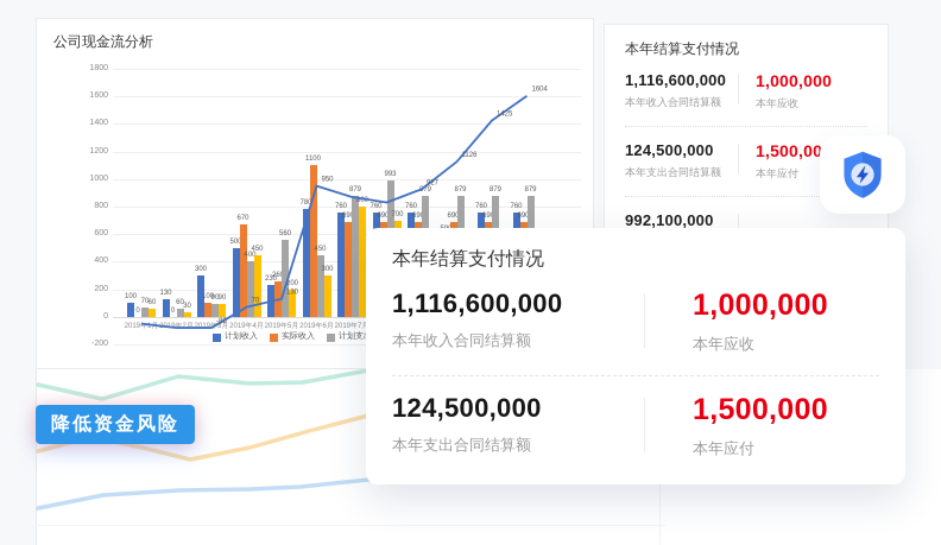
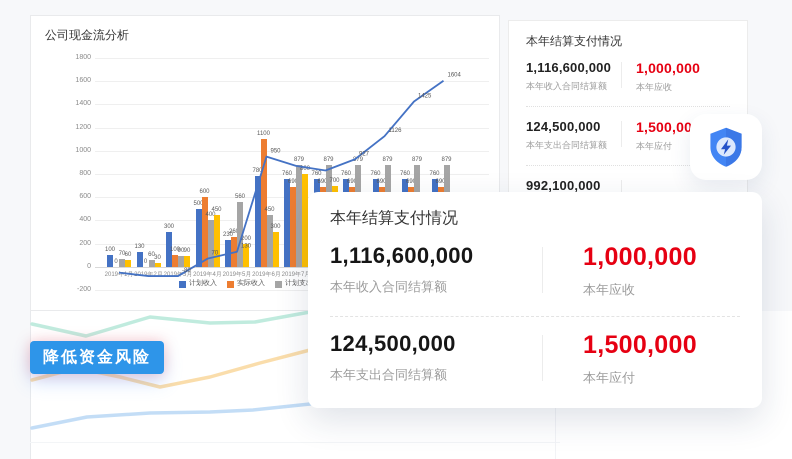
实际收入/2019年4月: 670 -> 600
计划支出/2019年8月: 993 -> 879
计划收入/2019年10月: 590 -> 760
